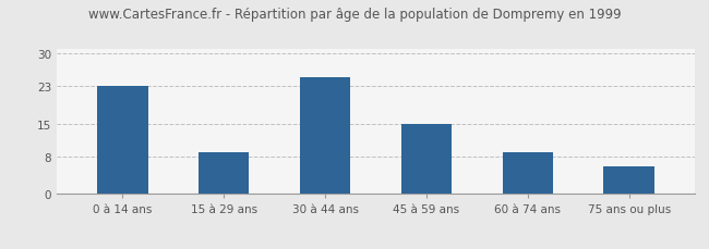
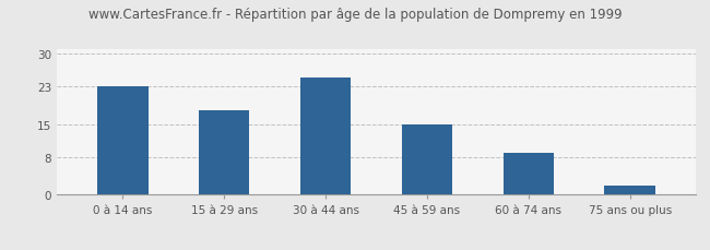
15 à 29 ans: 9 -> 18
75 ans ou plus: 6 -> 2
